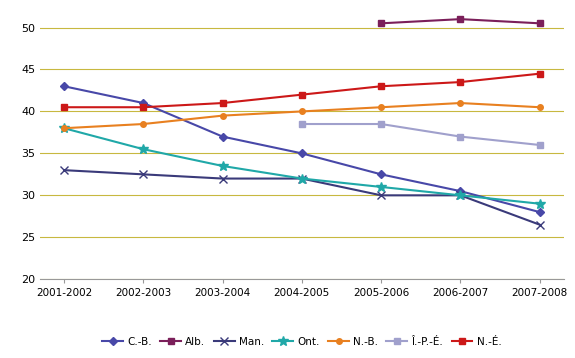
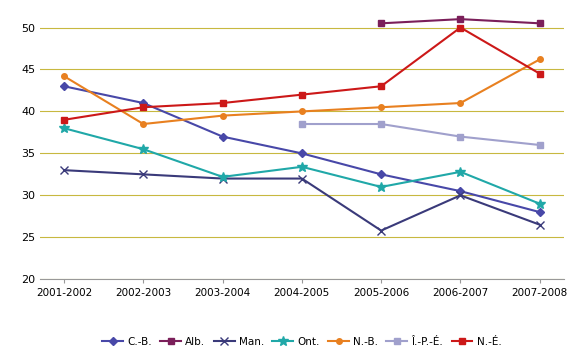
N.-B./2001-2002: 38.0 -> 44.2
N.-É./2001-2002: 40.5 -> 39.0
Ont./2003-2004: 33.5 -> 32.2
Ont./2004-2005: 32.0 -> 33.4
Man./2005-2006: 30.0 -> 25.8
Ont./2006-2007: 30.0 -> 32.8
N.-É./2006-2007: 43.5 -> 50.0
N.-B./2007-2008: 40.5 -> 46.2
